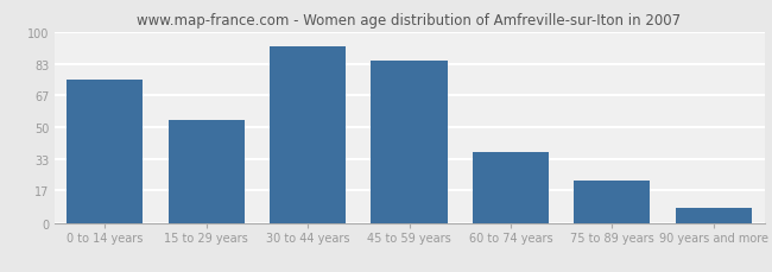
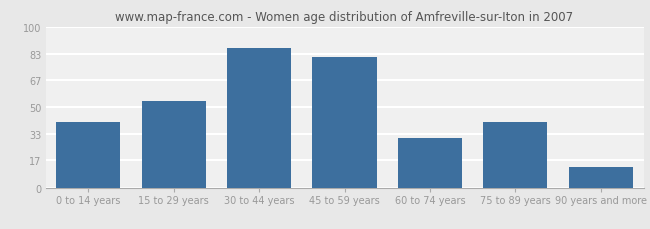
0 to 14 years: 75 -> 41
30 to 44 years: 92 -> 87
45 to 59 years: 85 -> 81
60 to 74 years: 37 -> 31
75 to 89 years: 22 -> 41
90 years and more: 8 -> 13
